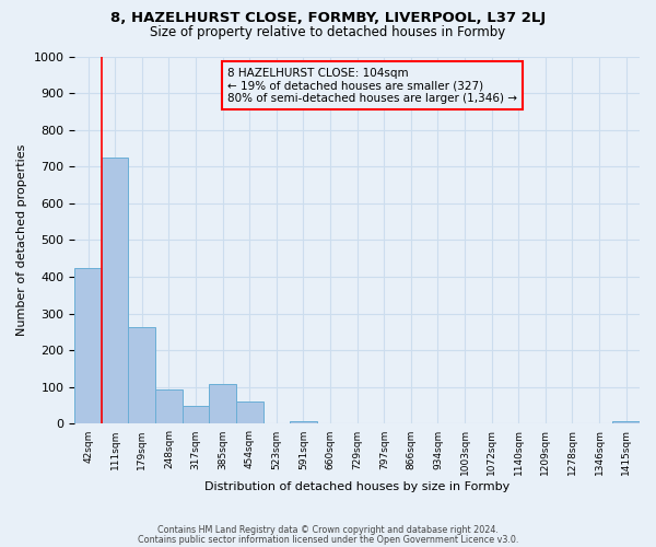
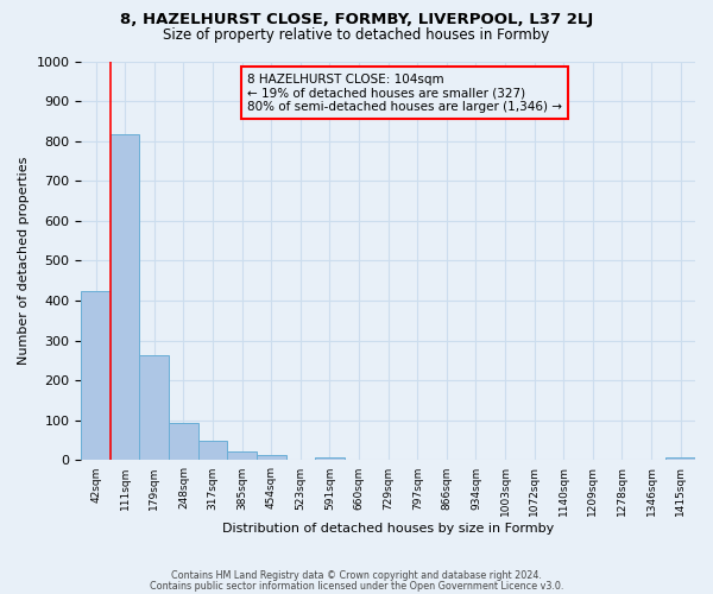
111sqm: 725 -> 818
385sqm: 110 -> 22
454sqm: 60 -> 12
